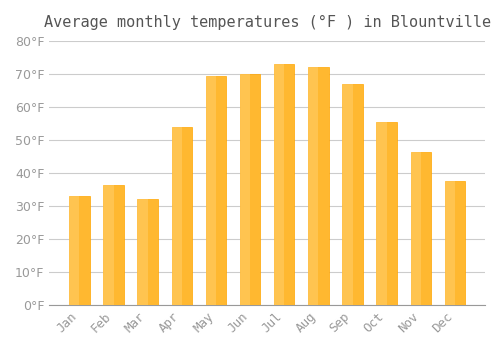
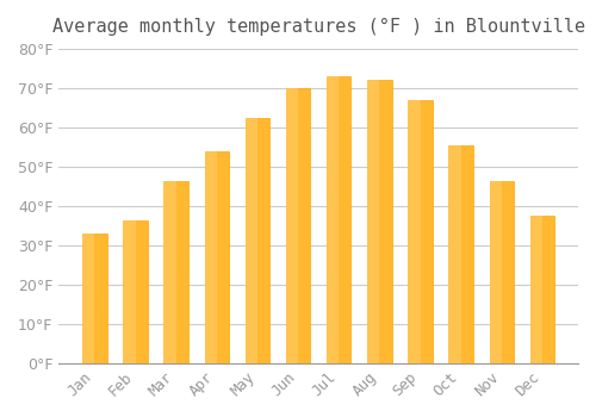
Mar: 32.0°F -> 46.5°F
May: 69.5°F -> 62.5°F
